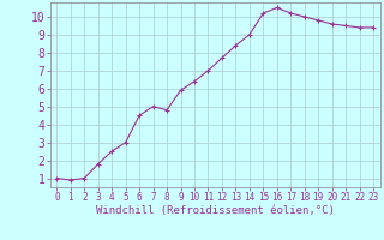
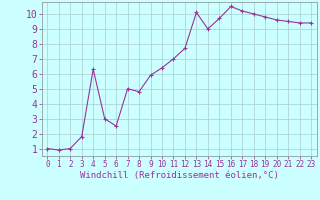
4: 2.5 -> 6.3
6: 4.5 -> 2.5
13: 8.4 -> 10.1
15: 10.2 -> 9.7
